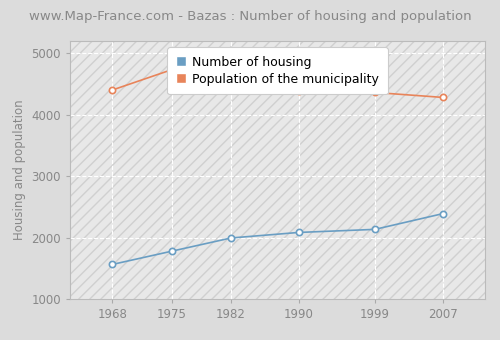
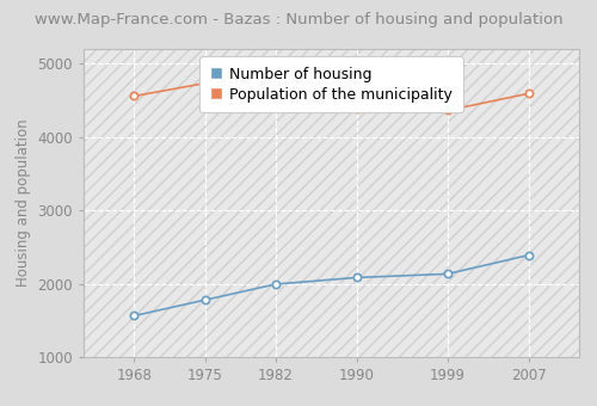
Population of the municipality/1968: 4400 -> 4560
Population of the municipality/2007: 4280 -> 4590
